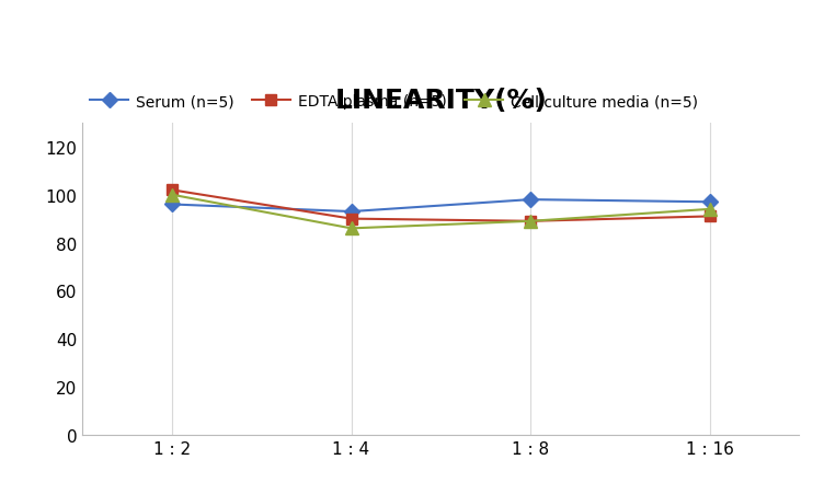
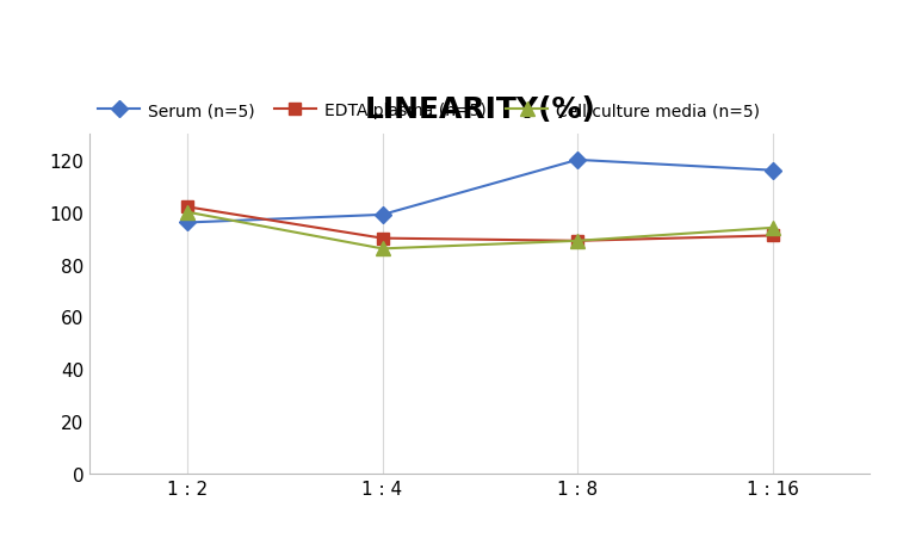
Serum (n=5)/1 : 4: 93 -> 99
Serum (n=5)/1 : 8: 98 -> 120
Serum (n=5)/1 : 16: 97 -> 116
